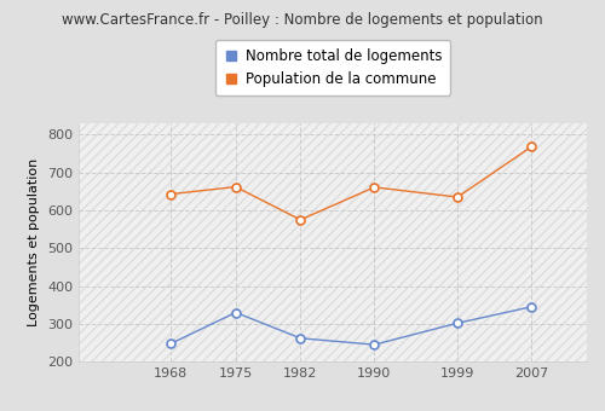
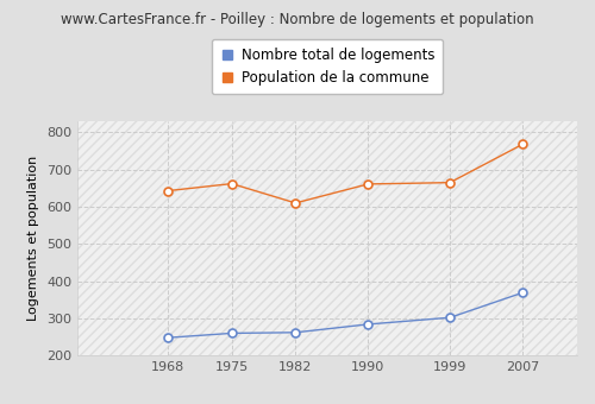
Nombre total de logements/1975: 330 -> 260
Population de la commune/1982: 575 -> 610
Nombre total de logements/1990: 245 -> 284
Population de la commune/1999: 635 -> 665
Nombre total de logements/2007: 345 -> 369
